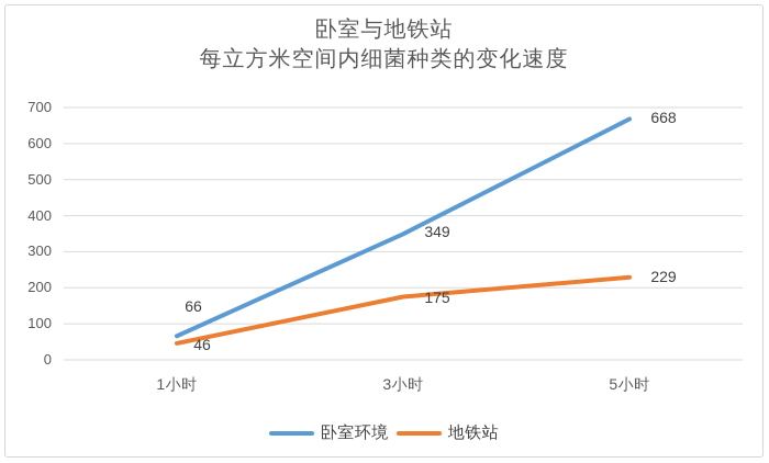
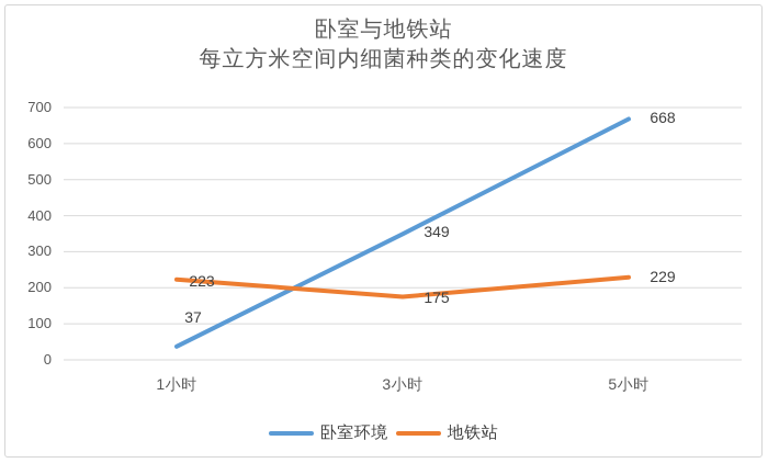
卧室环境/1小时: 66 -> 37
地铁站/1小时: 46 -> 223
